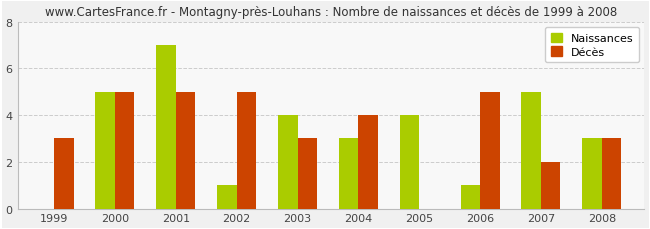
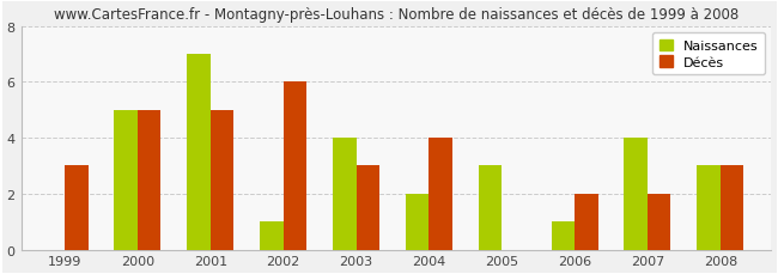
Décès/2002: 5 -> 6
Naissances/2004: 3 -> 2
Naissances/2005: 4 -> 3
Décès/2006: 5 -> 2
Naissances/2007: 5 -> 4
